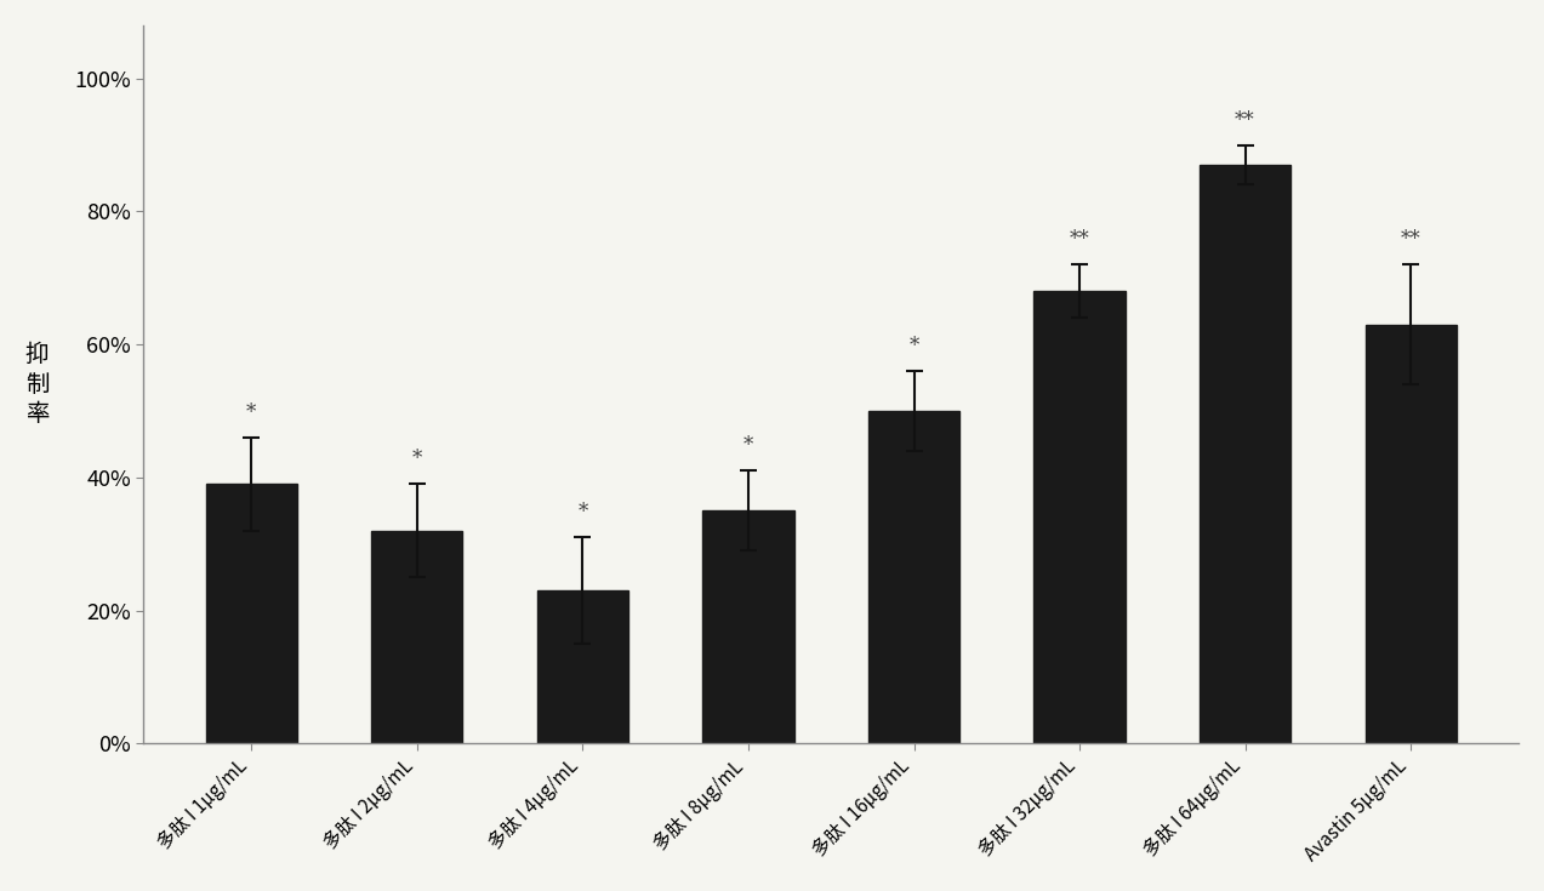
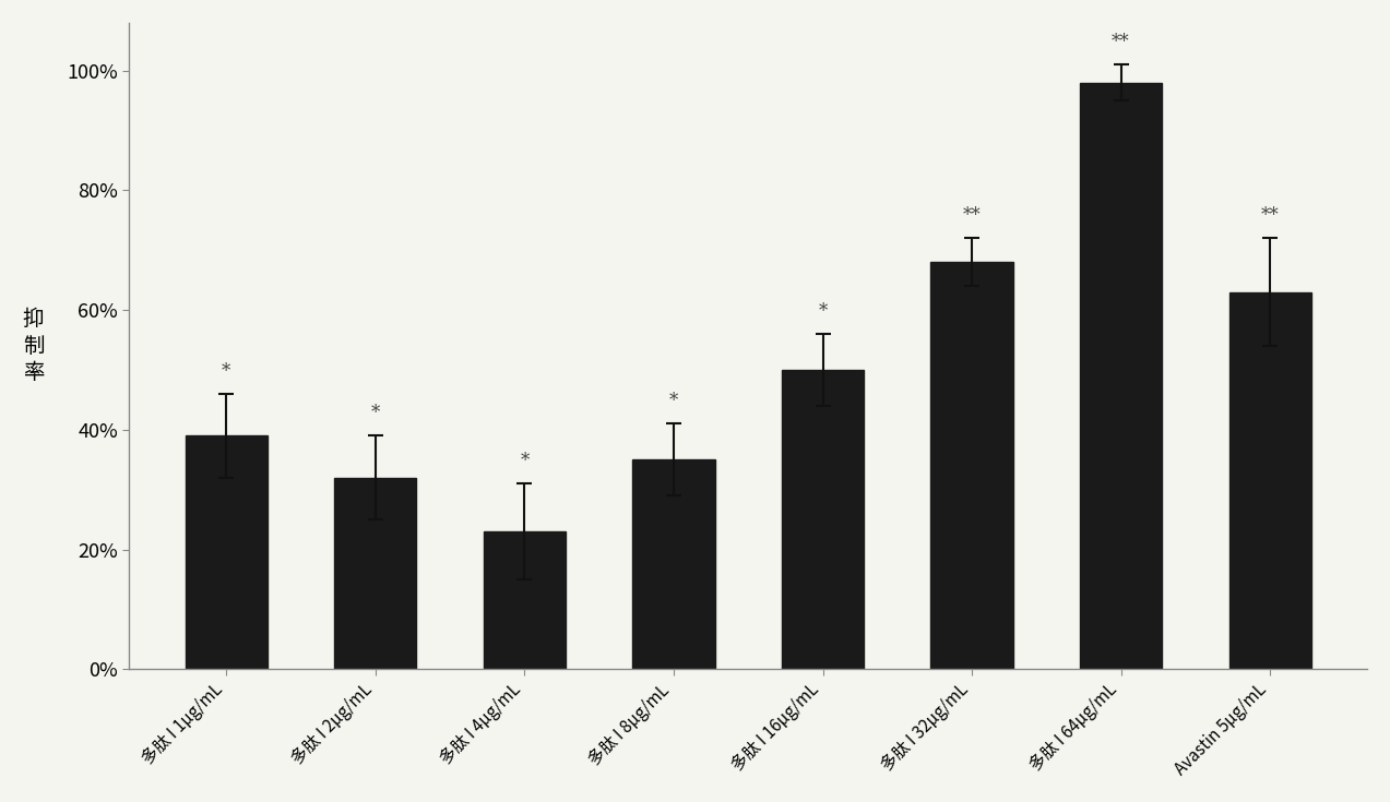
多肽 I 64μg/mL: 87% -> 98%
